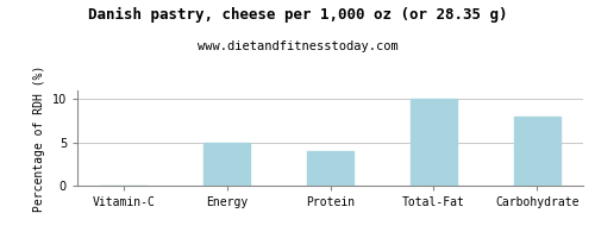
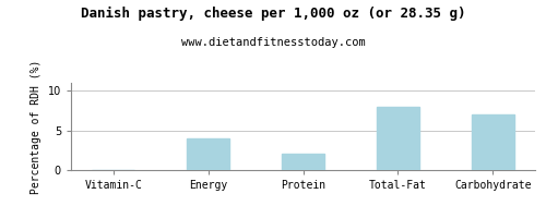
Energy: 5 -> 4
Protein: 4 -> 2
Total-Fat: 10 -> 8
Carbohydrate: 8 -> 7
